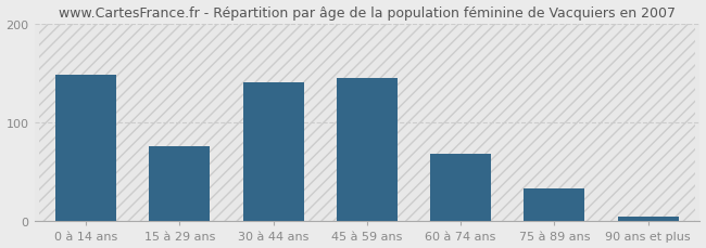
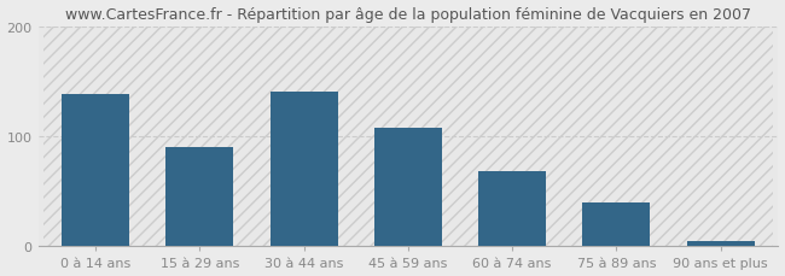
0 à 14 ans: 148 -> 138
15 à 29 ans: 76 -> 90
45 à 59 ans: 145 -> 108
75 à 89 ans: 33 -> 40
